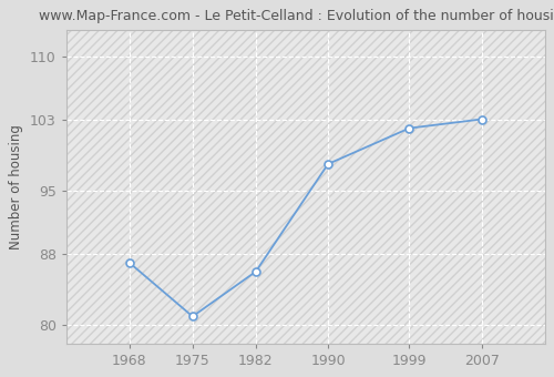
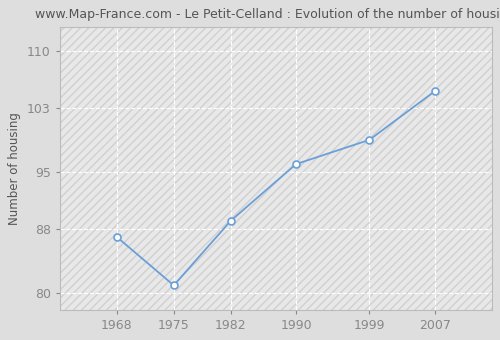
1982: 86 -> 89
1990: 98 -> 96
1999: 102 -> 99
2007: 103 -> 105
